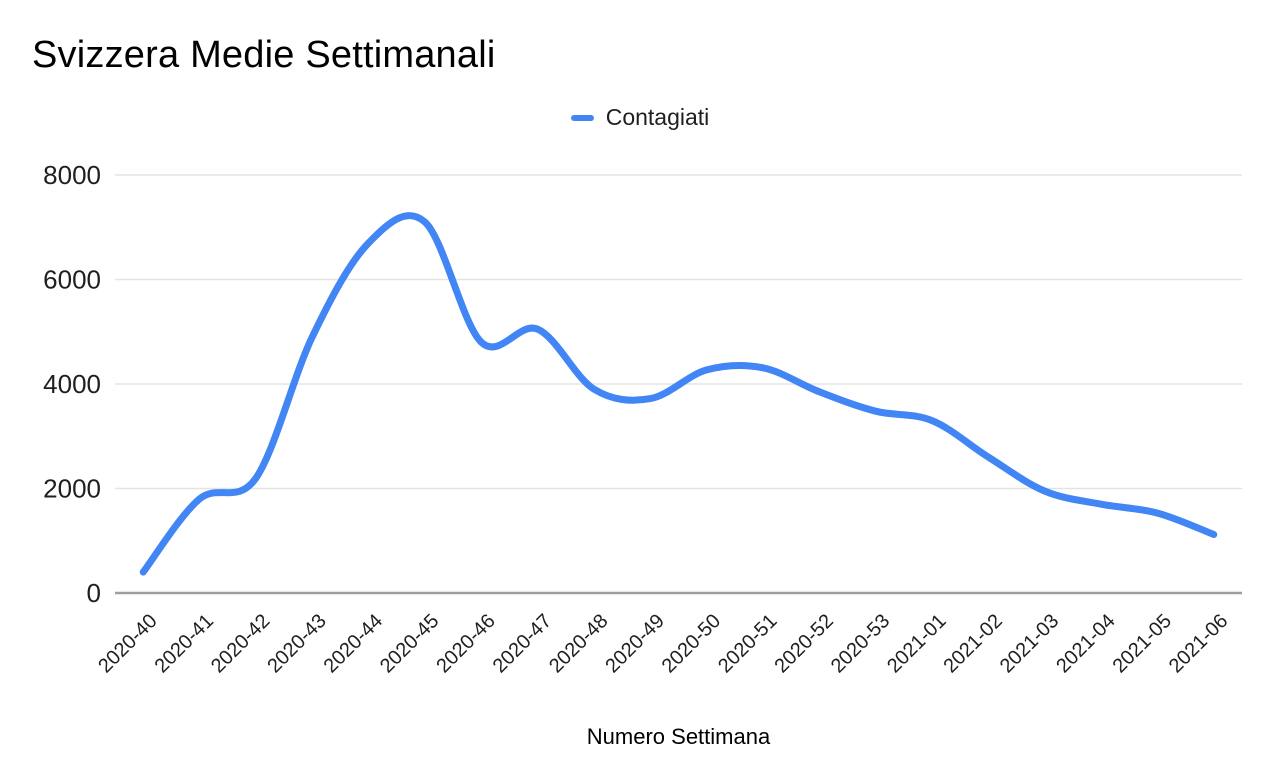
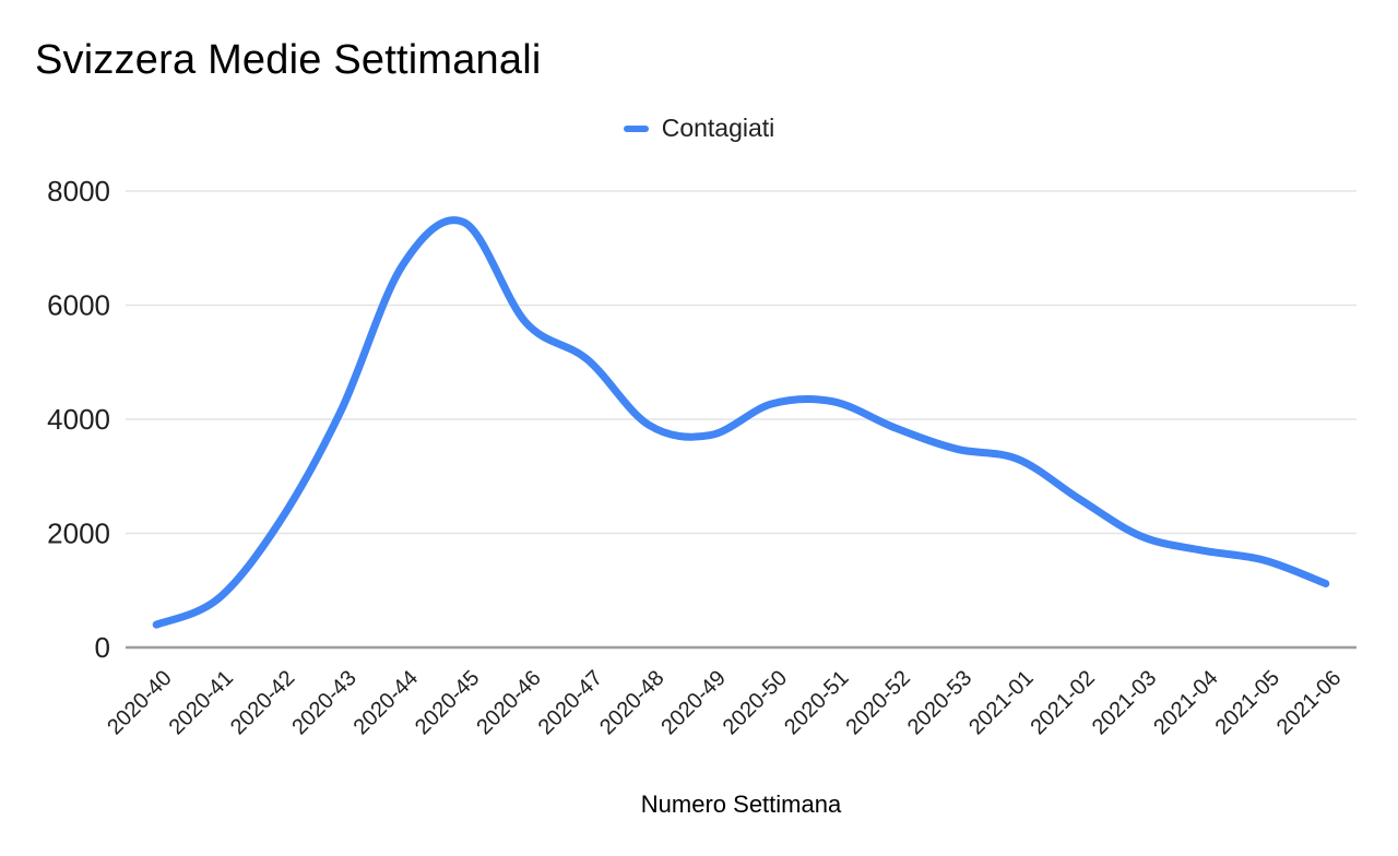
2020-41: 1800 -> 800
2020-43: 4900 -> 4200
2020-45: 7100 -> 7400
2020-46: 4800 -> 5700
